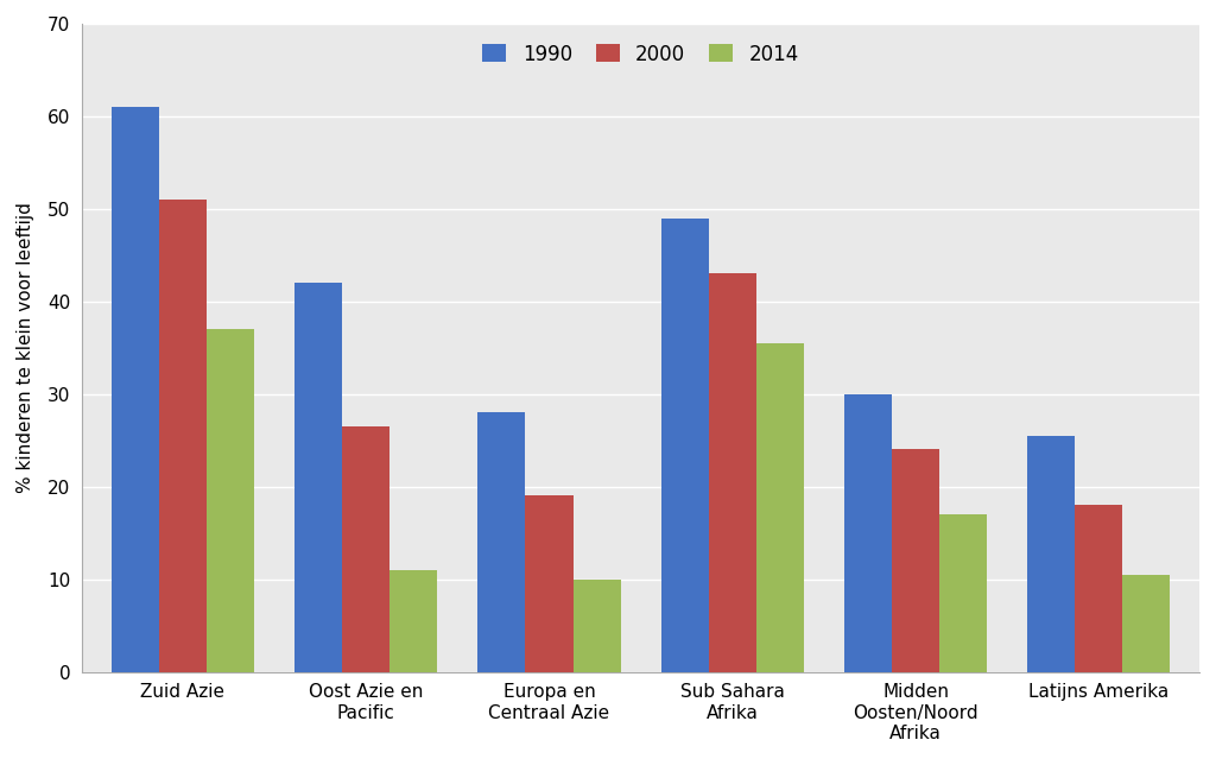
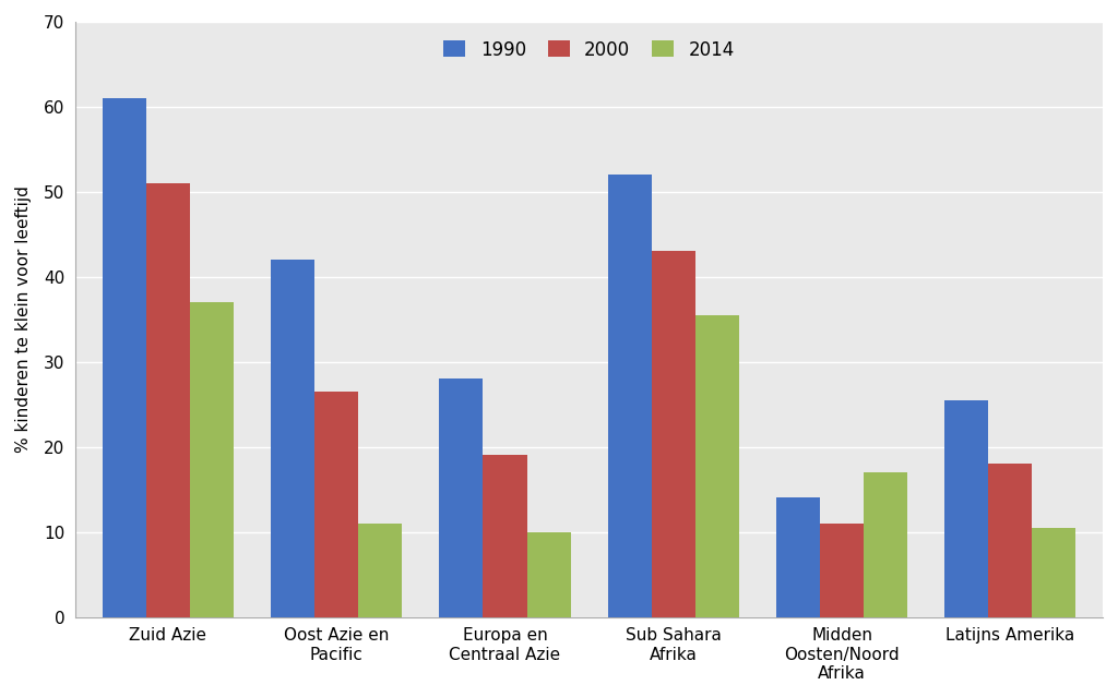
1990/Sub Sahara Afrika: 49.0 -> 52.0
1990/Midden Oosten/Noord Afrika: 30.0 -> 14.0
2000/Midden Oosten/Noord Afrika: 24.0 -> 11.0
